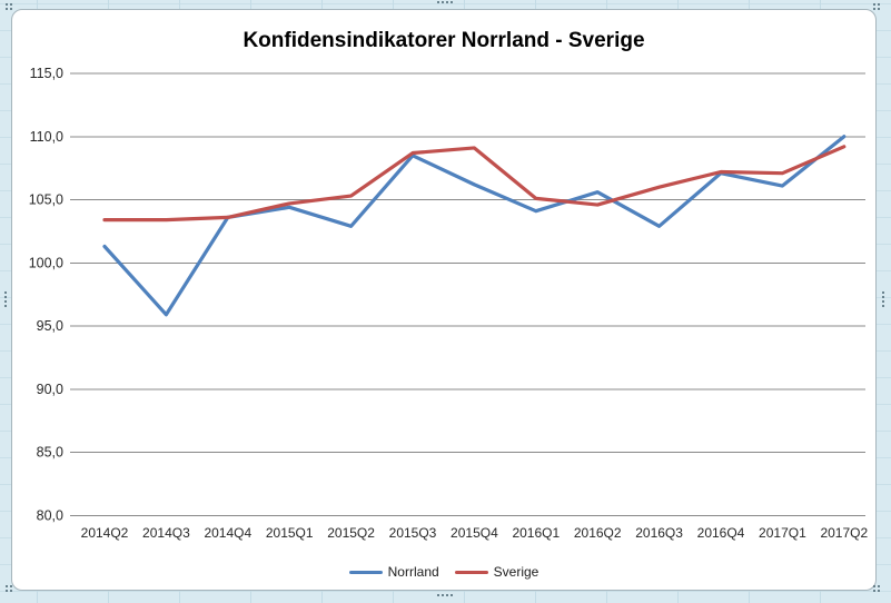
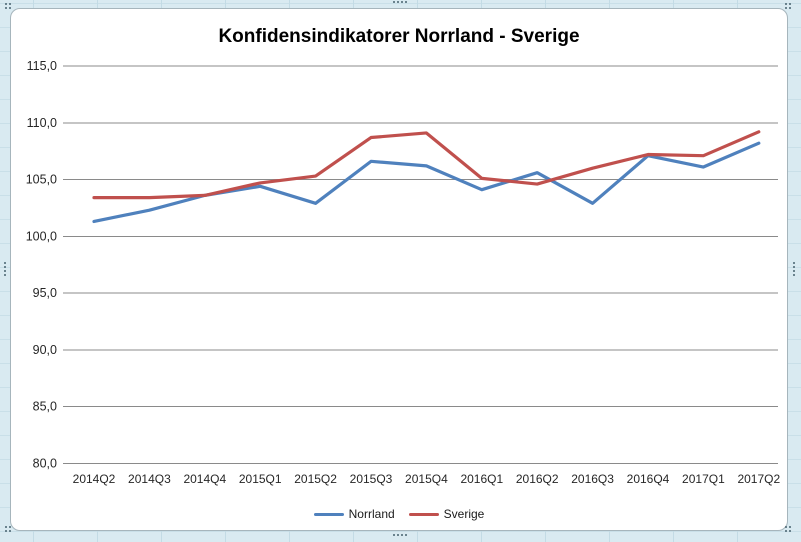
Norrland/2014Q3: 95,9 -> 102,3
Norrland/2015Q3: 108,5 -> 106,6
Norrland/2017Q2: 110,0 -> 108,2
